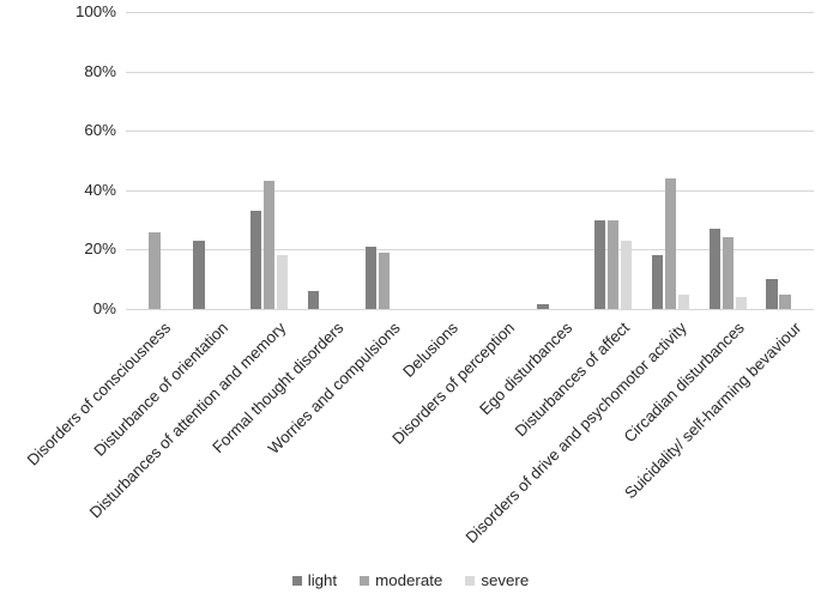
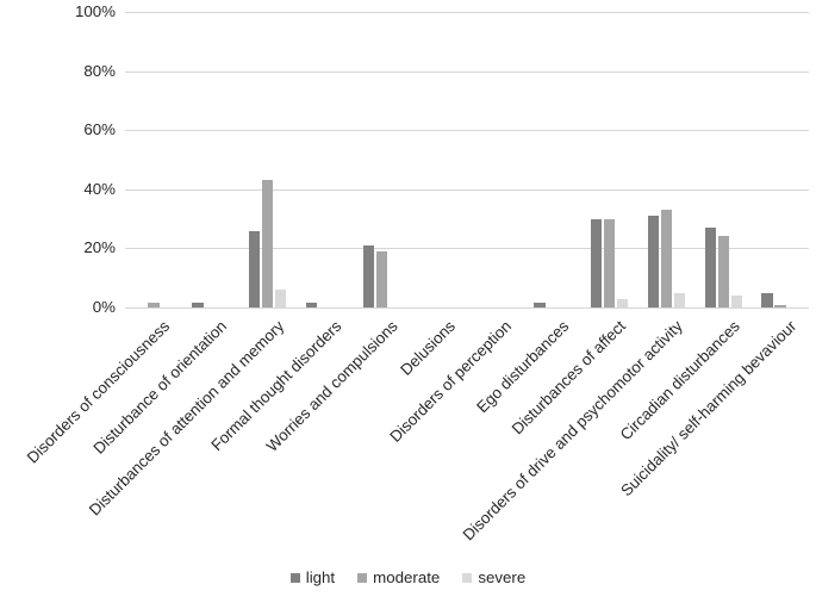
moderate/Disorders of consciousness: 26% -> 2%
light/Disturbance of orientation: 23% -> 2%
light/Disturbances of attention and memory: 33% -> 26%
severe/Disturbances of attention and memory: 18% -> 6%
light/Formal thought disorders: 6% -> 2%
severe/Disturbances of affect: 23% -> 3%
light/Disorders of drive and psychomotor activity: 18% -> 31%
moderate/Disorders of drive and psychomotor activity: 44% -> 33%
light/Suicidality/ self-harming bevaviour: 10% -> 5%
moderate/Suicidality/ self-harming bevaviour: 5% -> 1%
